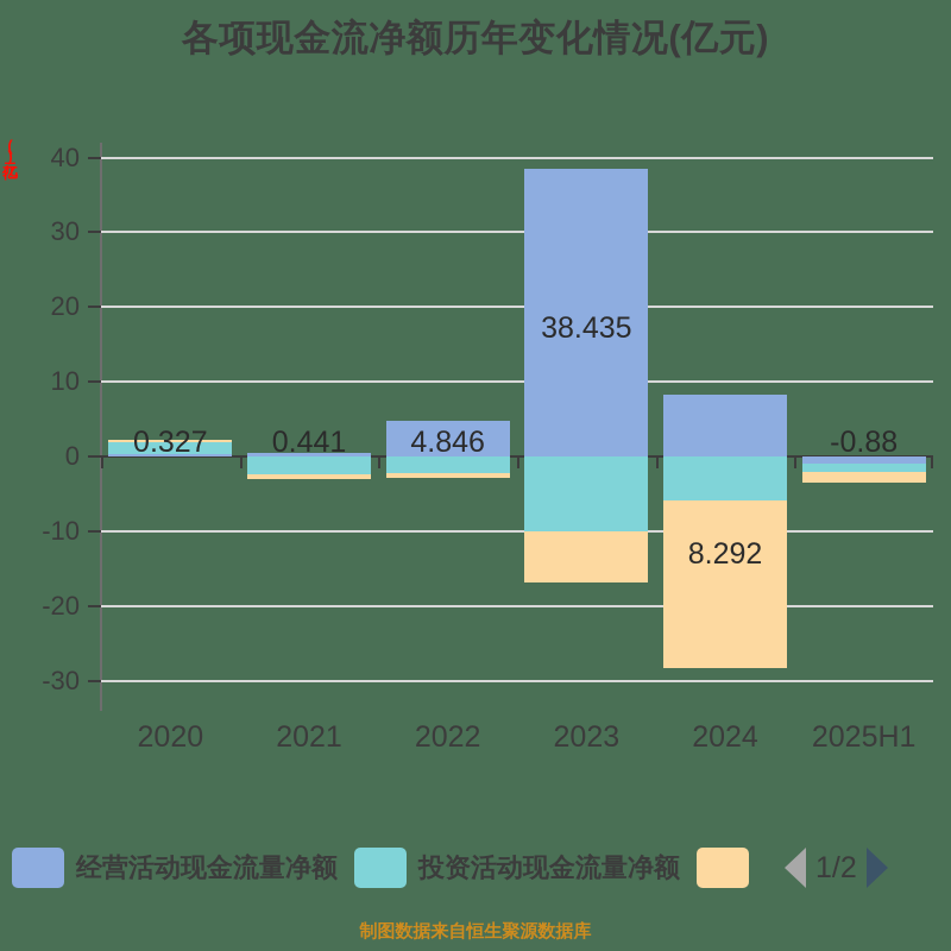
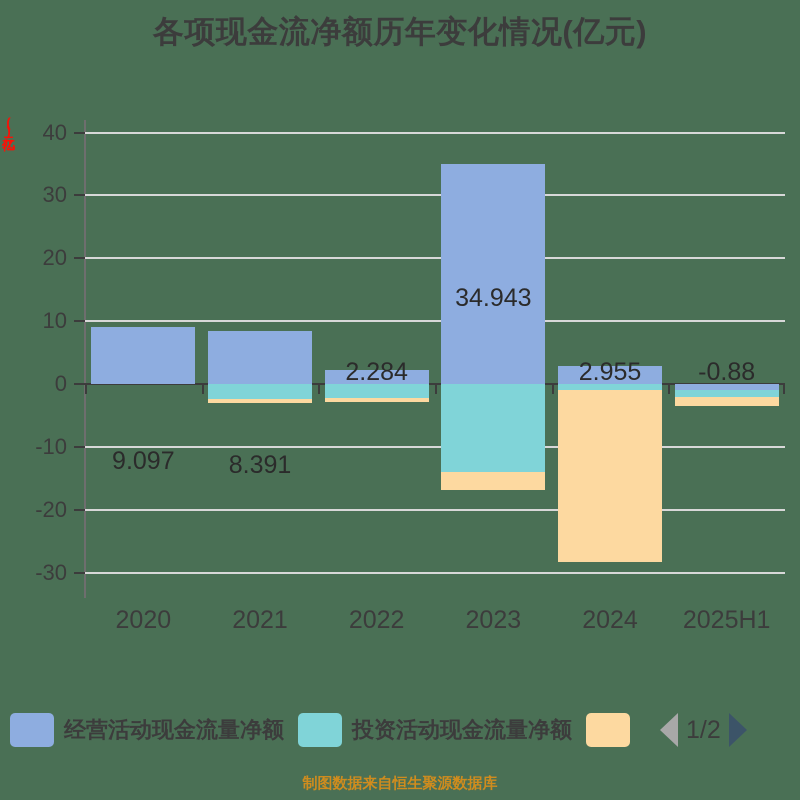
经营活动现金流量净额/2020: 0.327 -> 9.097
经营活动现金流量净额/2021: 0.441 -> 8.391
经营活动现金流量净额/2022: 4.846 -> 2.284
经营活动现金流量净额/2023: 38.435 -> 34.943
投资活动现金流量净额/2023: -10 -> -14
经营活动现金流量净额/2024: 8.292 -> 2.955
投资活动现金流量净额/2024: -6 -> -1
